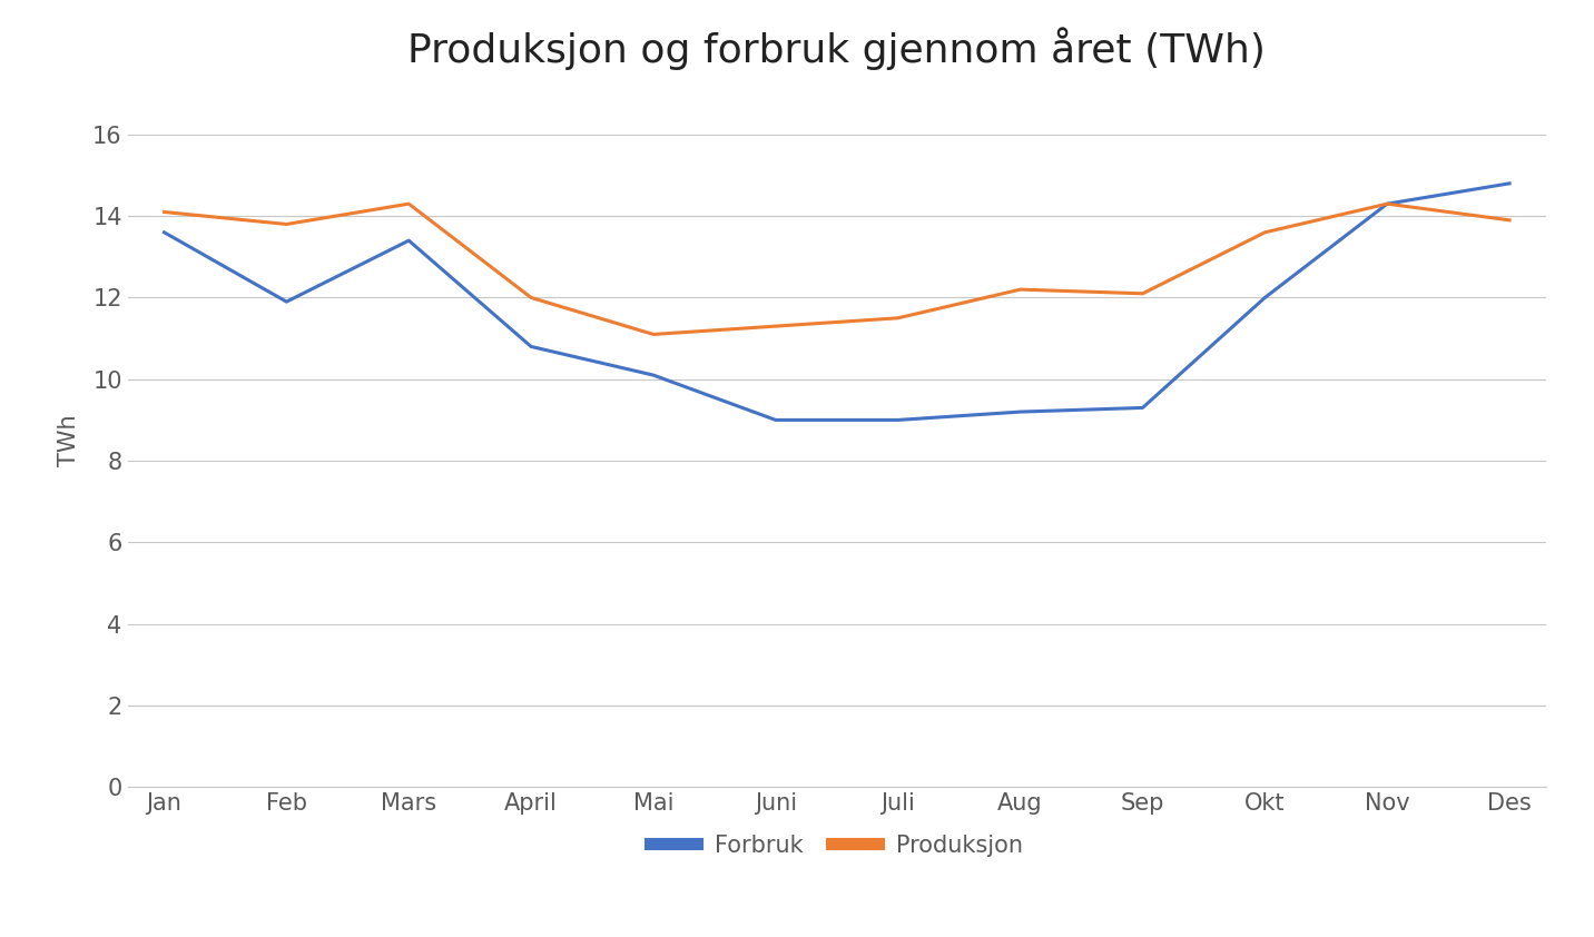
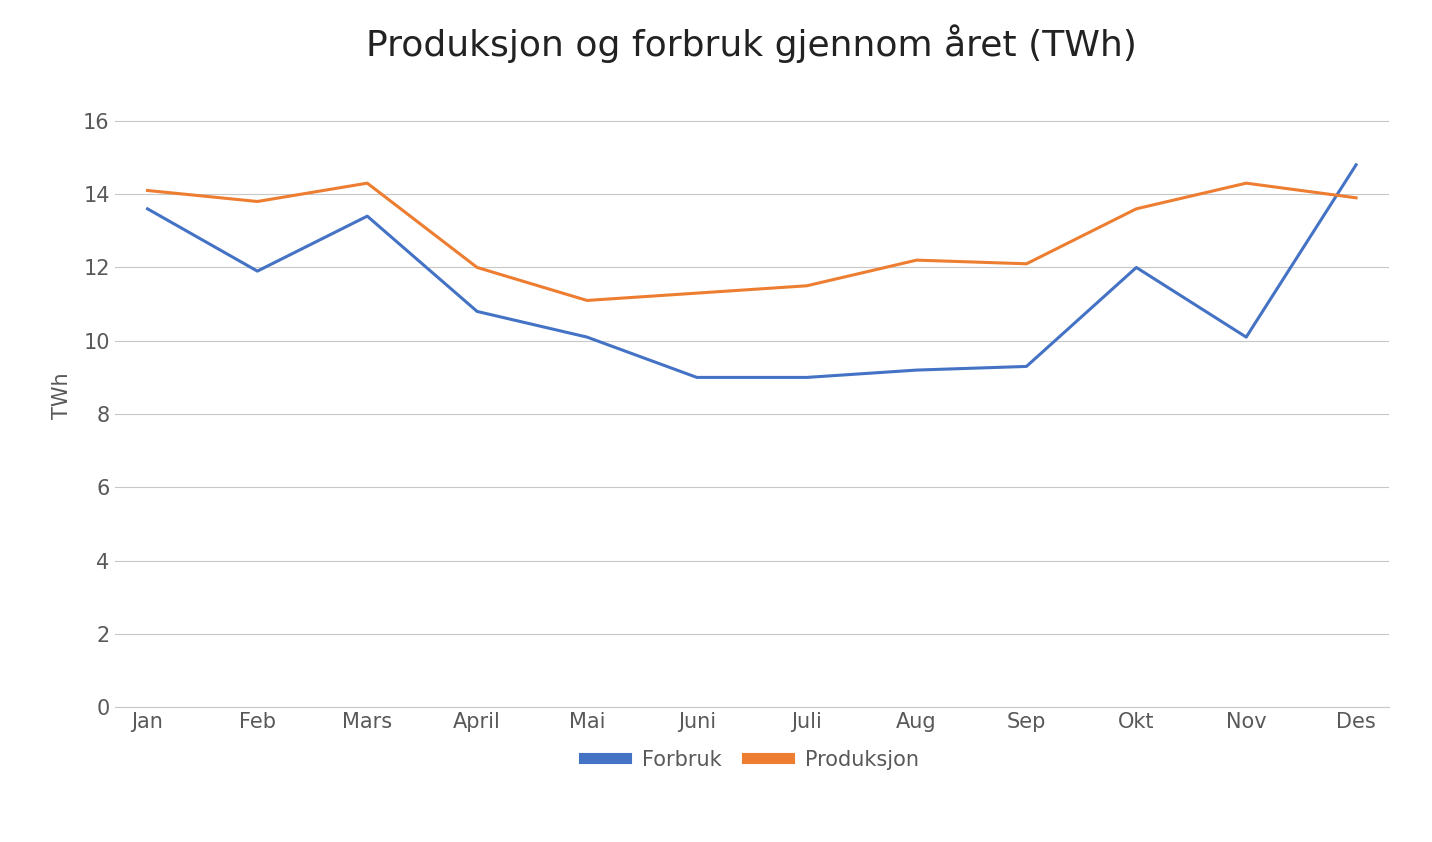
Forbruk/Nov: 14.3 -> 10.1
